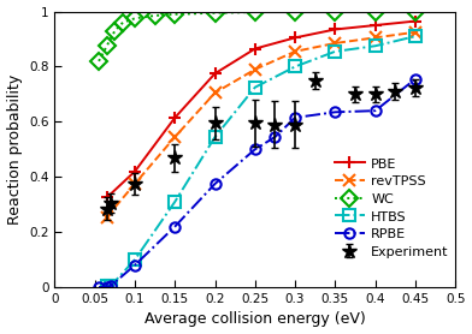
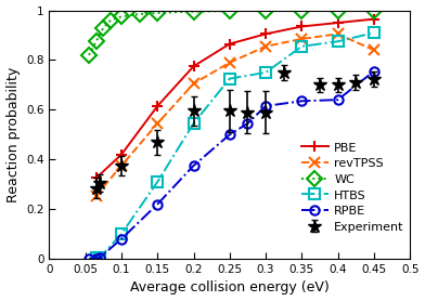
HTBS/0.3: 0.800 -> 0.750
revTPSS/0.45: 0.925 -> 0.840
